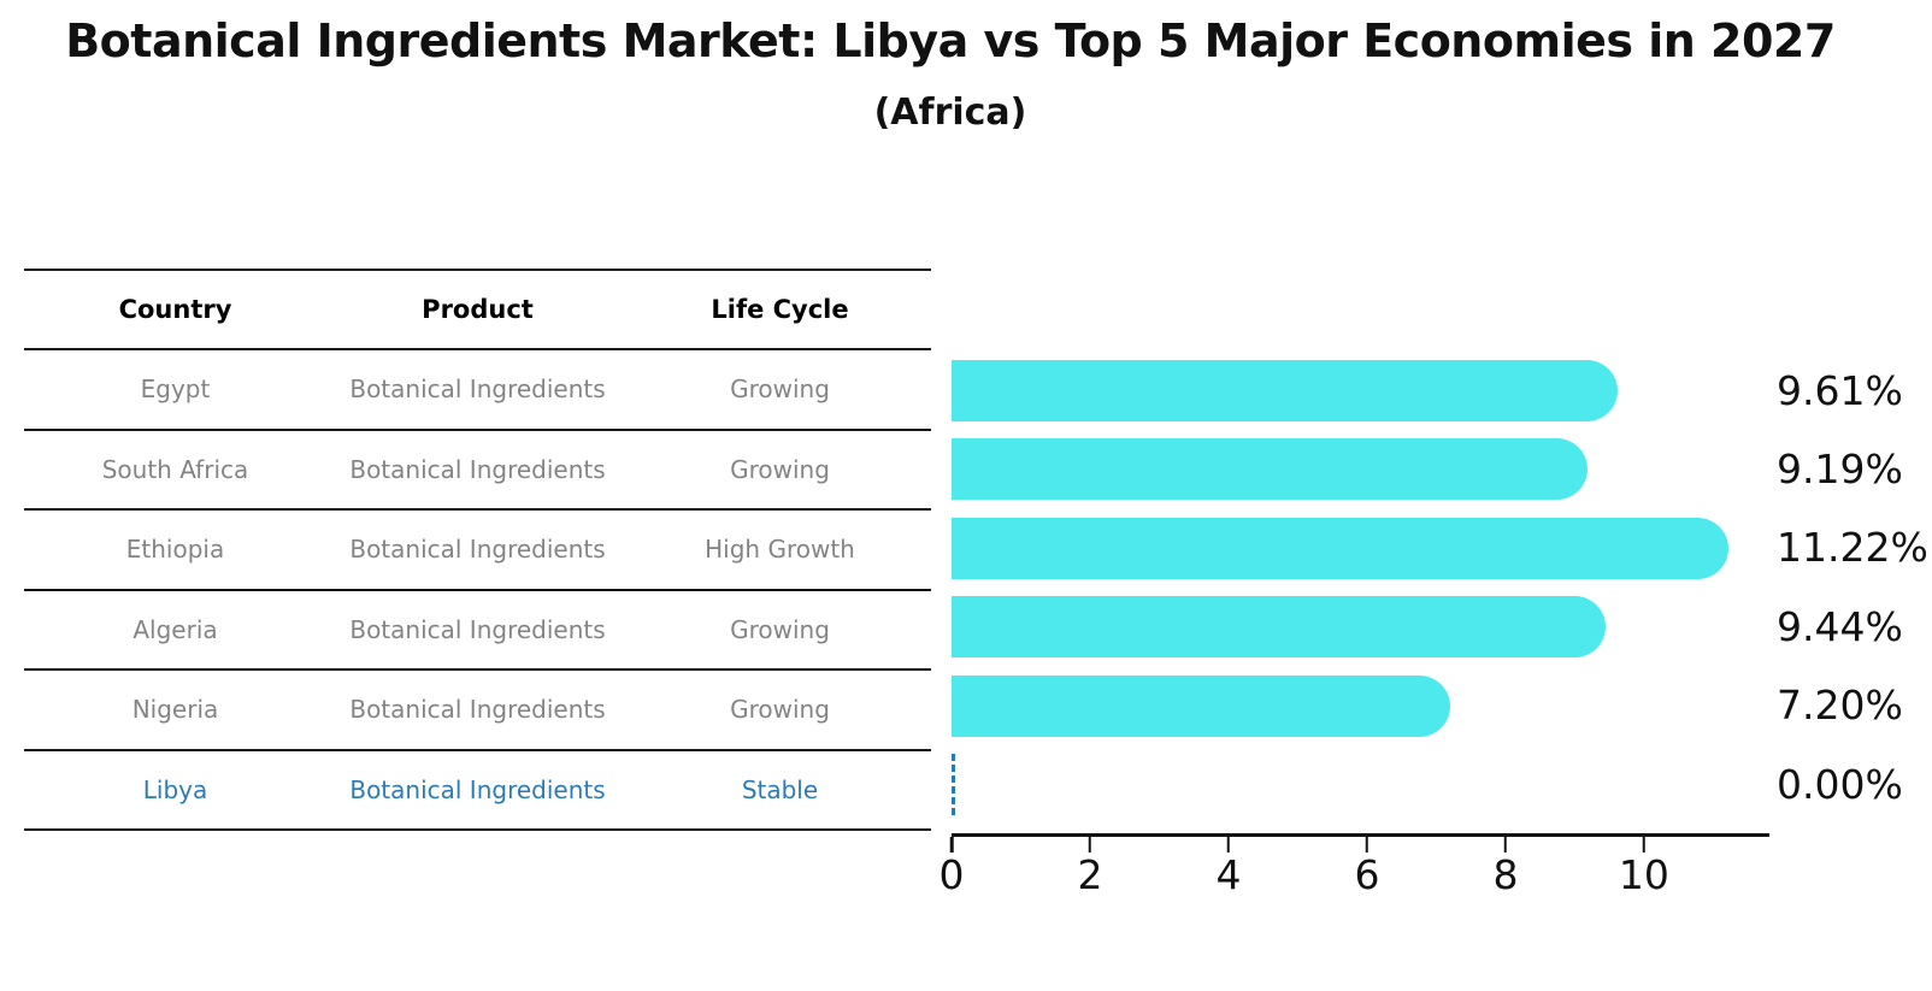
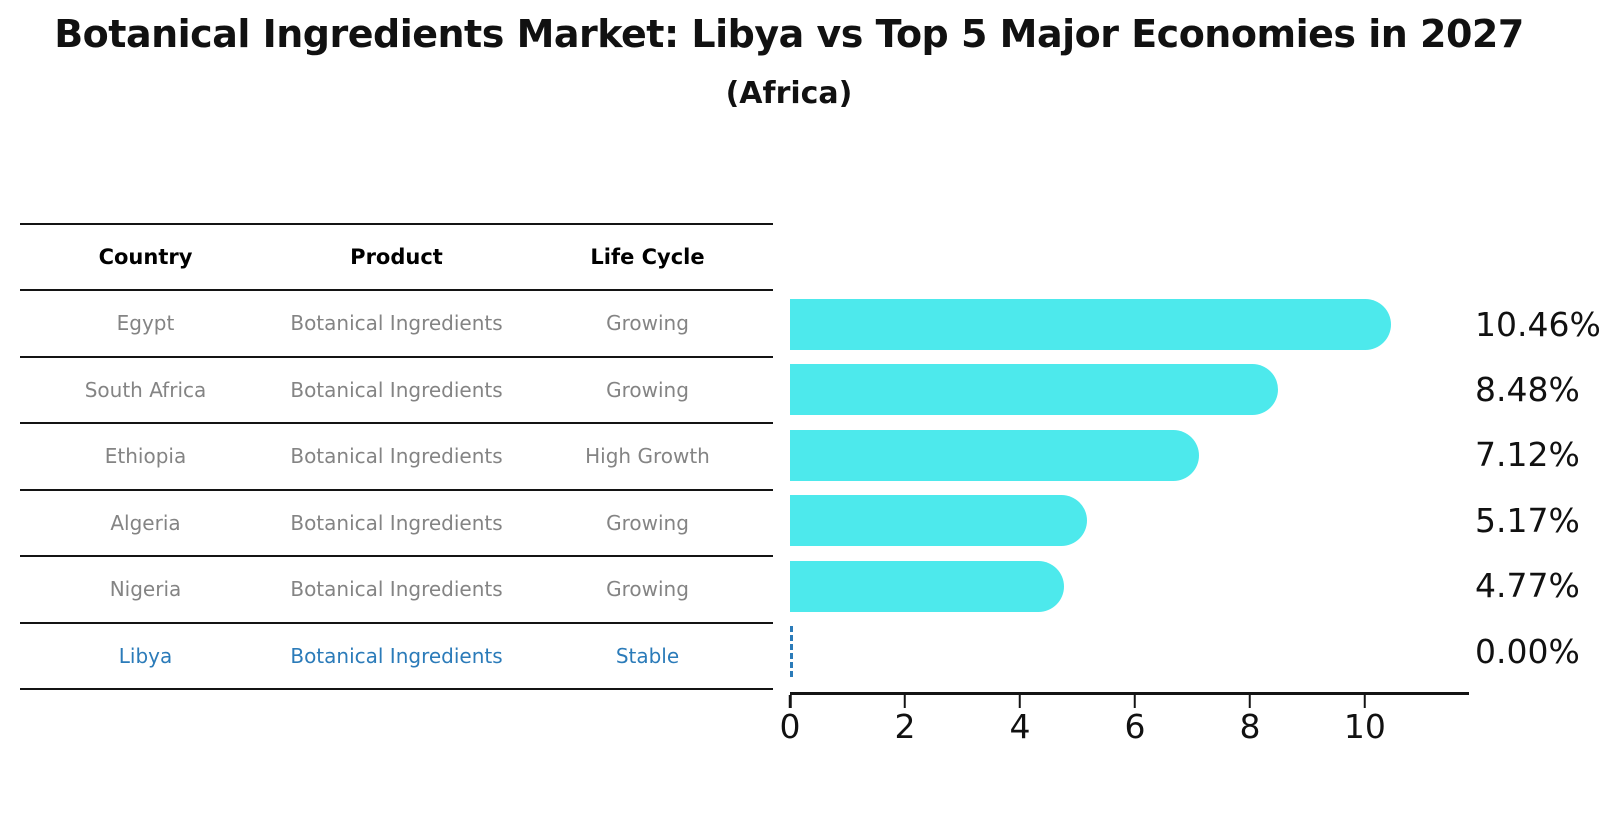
Egypt: 9.61% -> 10.46%
South Africa: 9.19% -> 8.48%
Ethiopia: 11.22% -> 7.12%
Algeria: 9.44% -> 5.17%
Nigeria: 7.20% -> 4.77%
